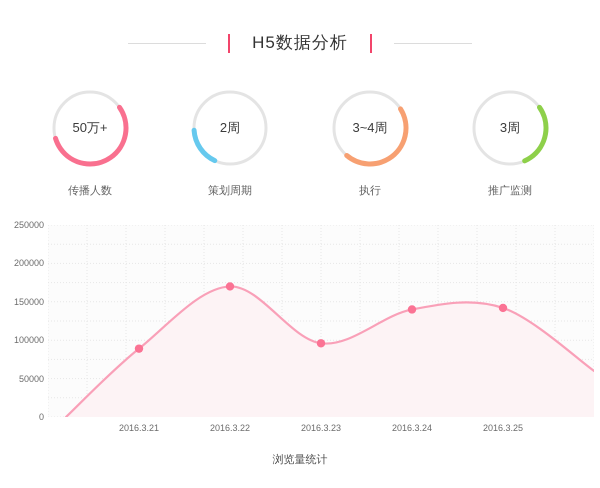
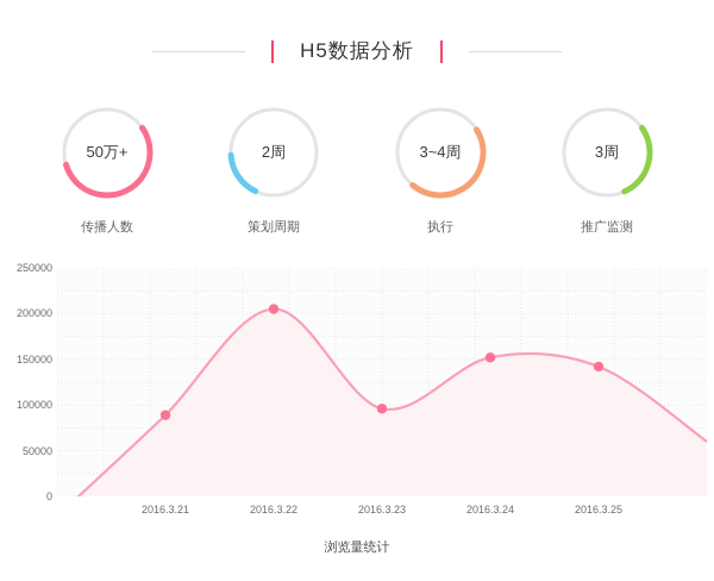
2016.3.22: 170000 -> 200000
2016.3.24: 140000 -> 150000
